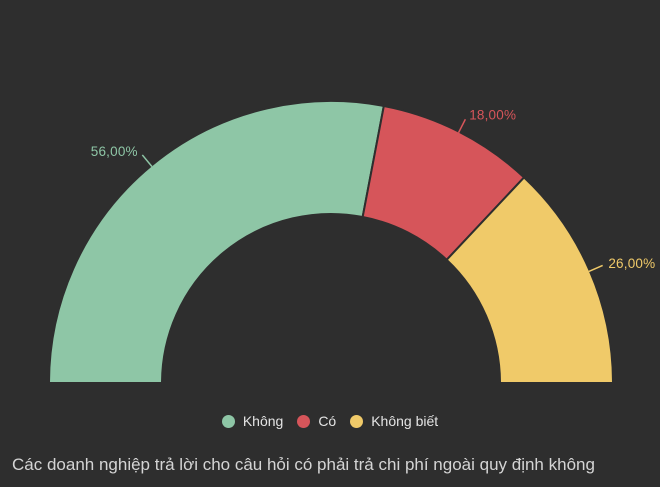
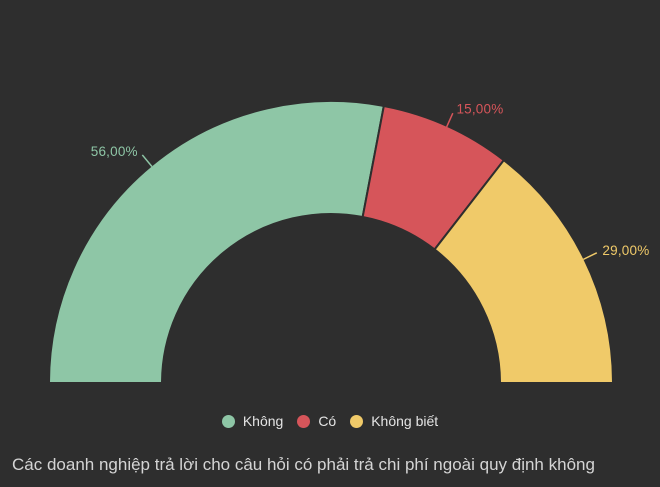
Có: 18,00% -> 15,00%
Không biết: 26,00% -> 29,00%
